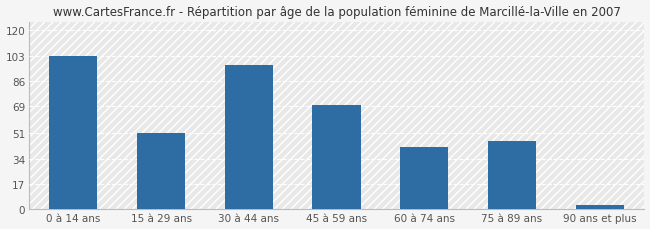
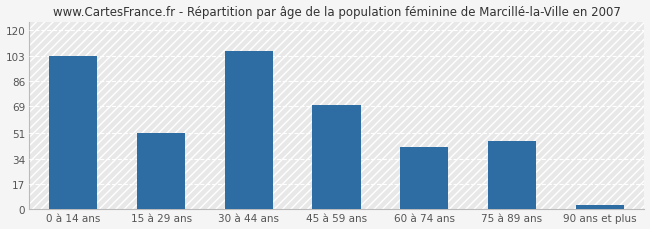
30 à 44 ans: 97 -> 106
